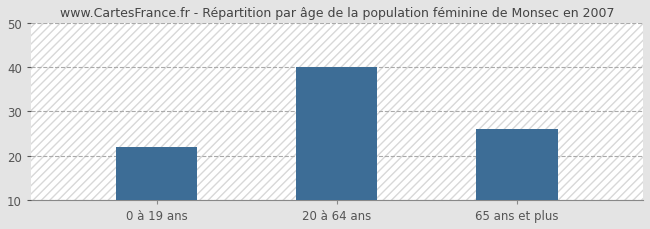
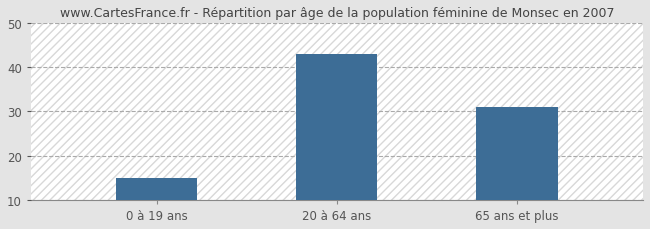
0 à 19 ans: 22 -> 15
20 à 64 ans: 40 -> 43
65 ans et plus: 26 -> 31
